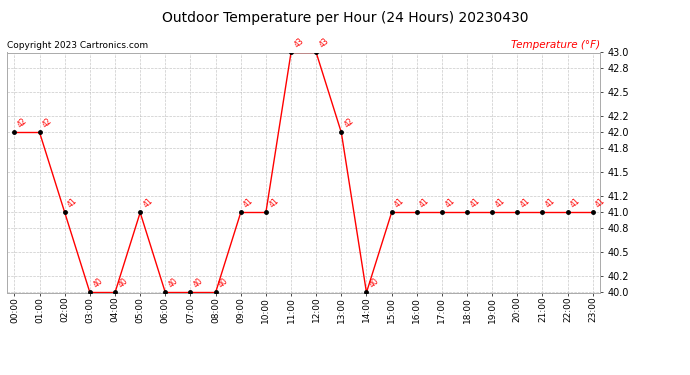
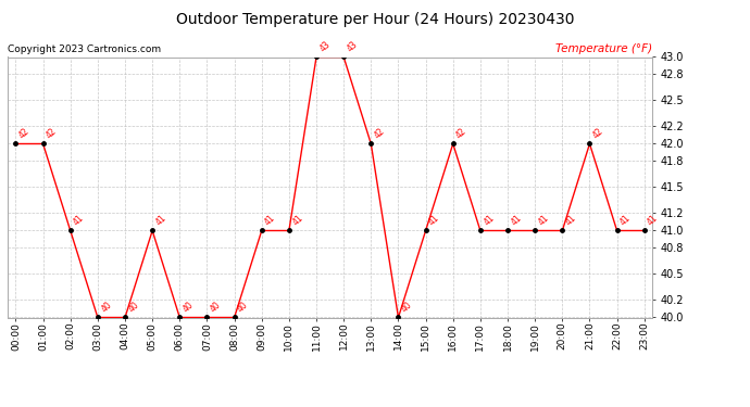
16:00: 41 -> 42
21:00: 41 -> 42
